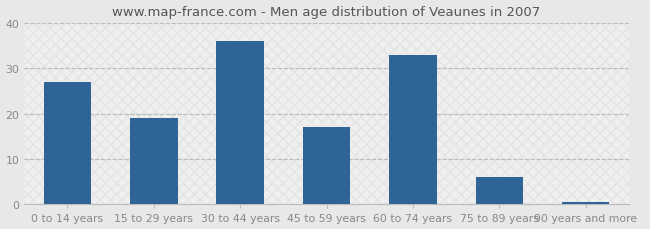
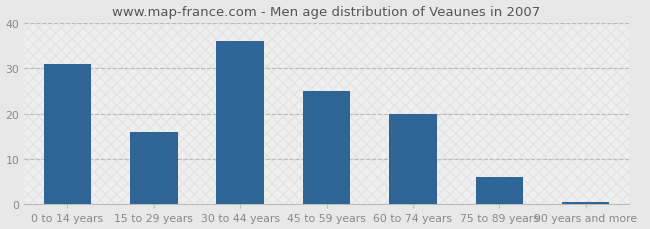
0 to 14 years: 27.0 -> 31.0
15 to 29 years: 19.0 -> 16.0
45 to 59 years: 17.0 -> 25.0
60 to 74 years: 33.0 -> 20.0
